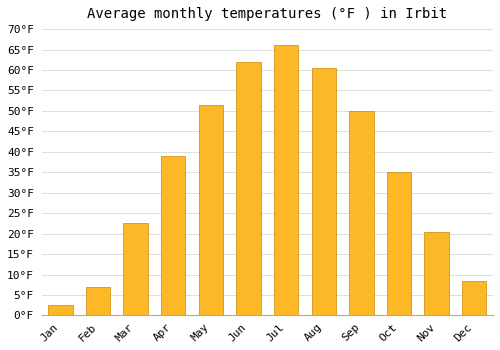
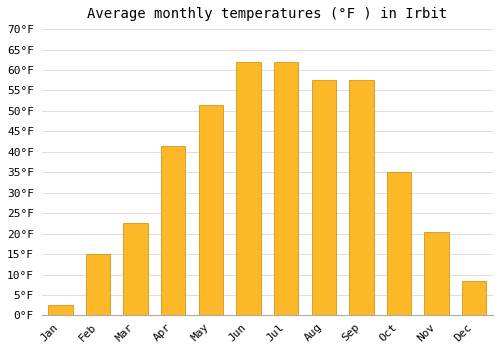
Feb: 7.0°F -> 15.0°F
Apr: 39.0°F -> 41.5°F
Jul: 66.0°F -> 62.0°F
Aug: 60.5°F -> 57.5°F
Sep: 50.0°F -> 57.5°F
